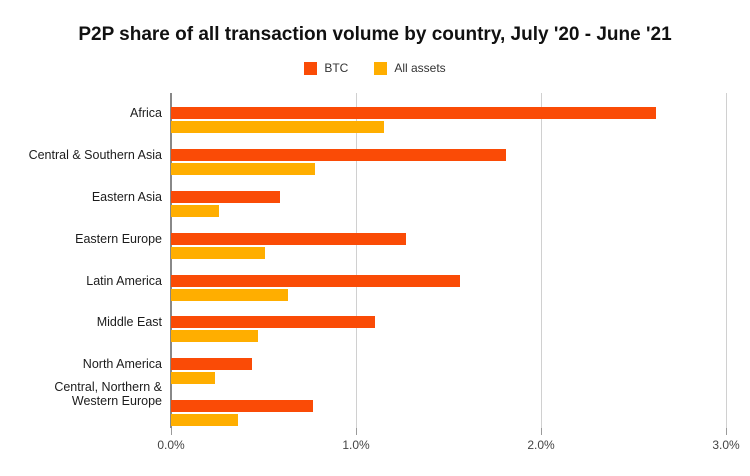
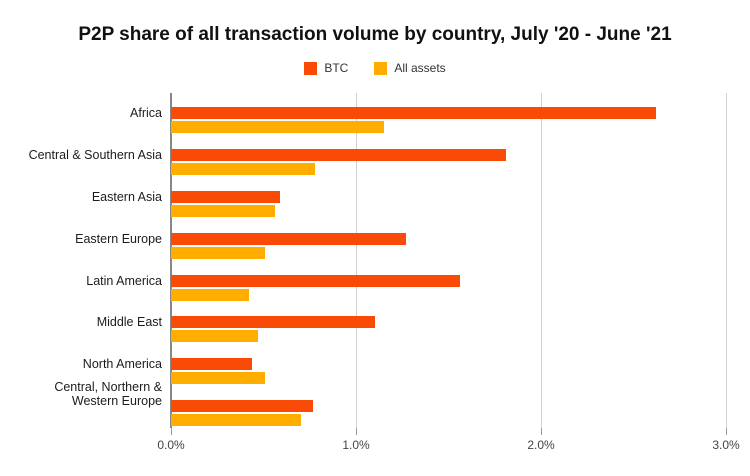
All assets/Eastern Asia: 0.26% -> 0.56%
All assets/Latin America: 0.63% -> 0.42%
All assets/North America: 0.24% -> 0.51%
All assets/Central, Northern & Western Europe: 0.36% -> 0.70%
